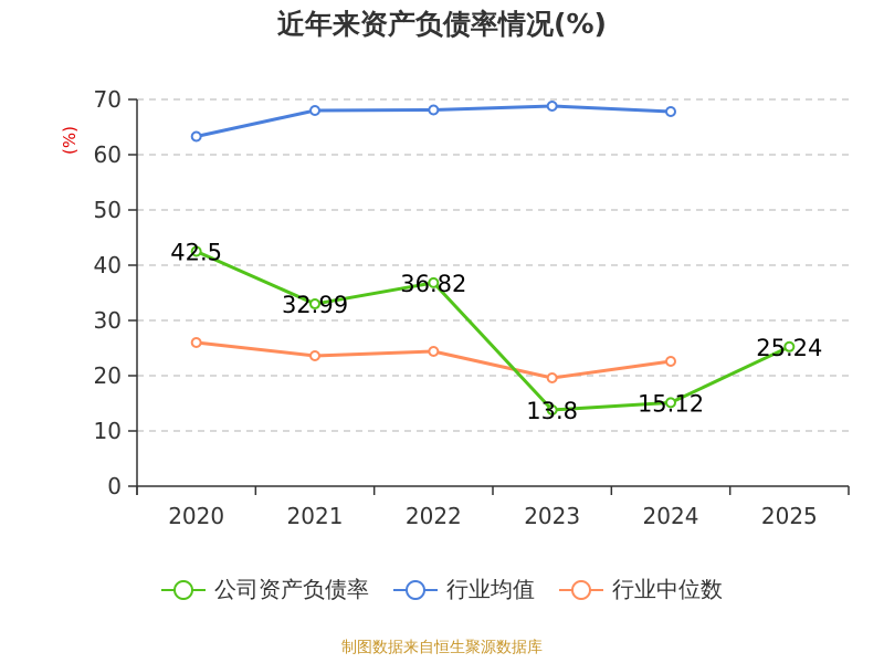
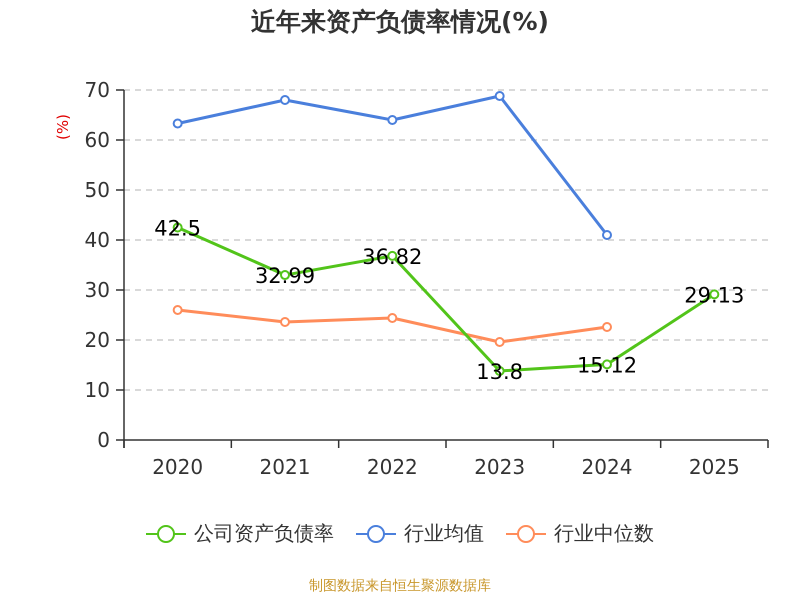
行业均值/2022: 68 -> 64
行业均值/2024: 68 -> 41
公司资产负债率/2025: 25.24 -> 29.13
